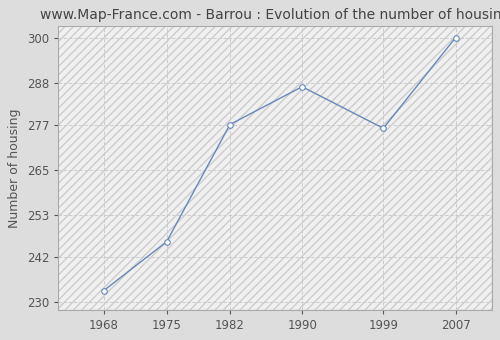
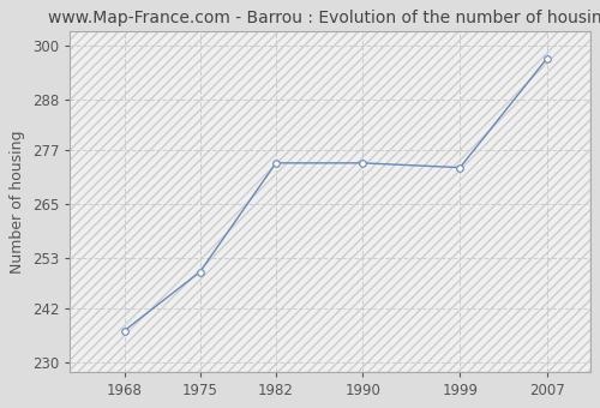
1968: 233 -> 237
1975: 246 -> 250
1982: 277 -> 274
1990: 287 -> 274
1999: 276 -> 273
2007: 300 -> 297
